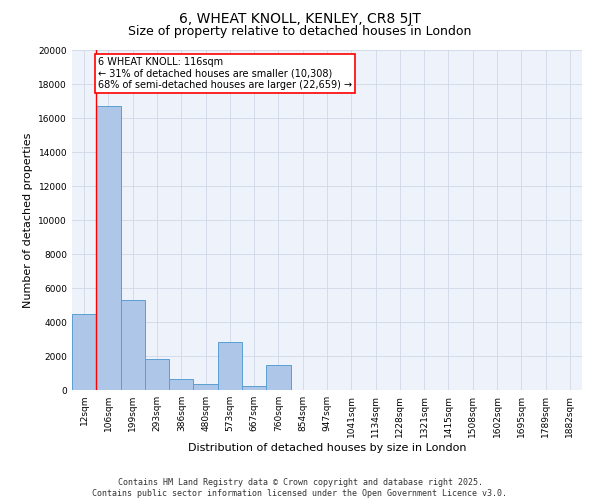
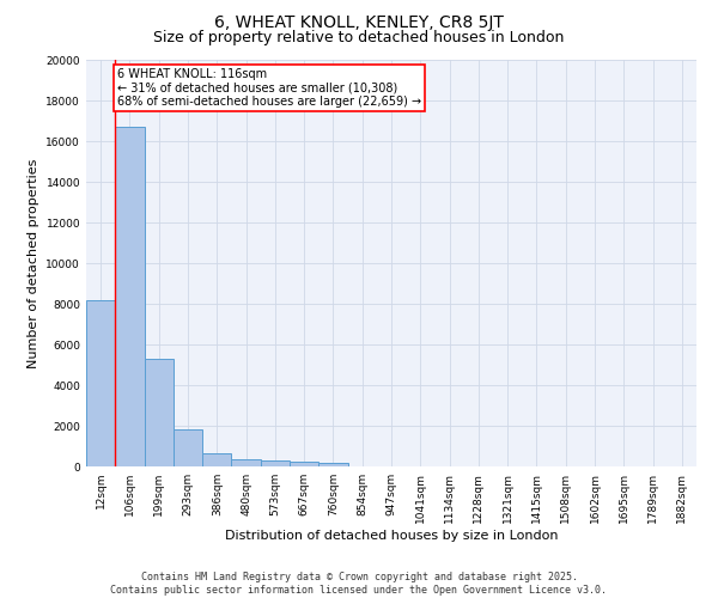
12sqm: 4500 -> 8200
573sqm: 2800 -> 300
760sqm: 1500 -> 200
